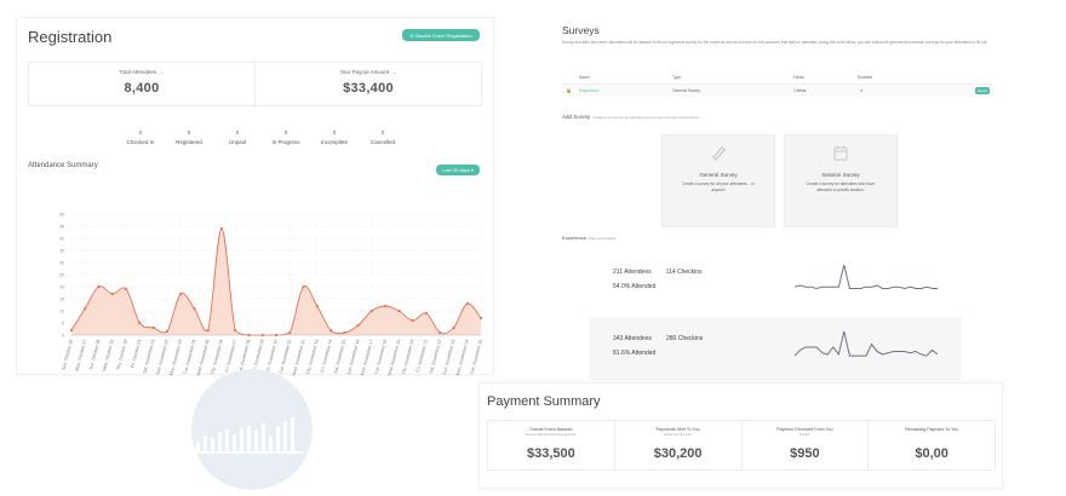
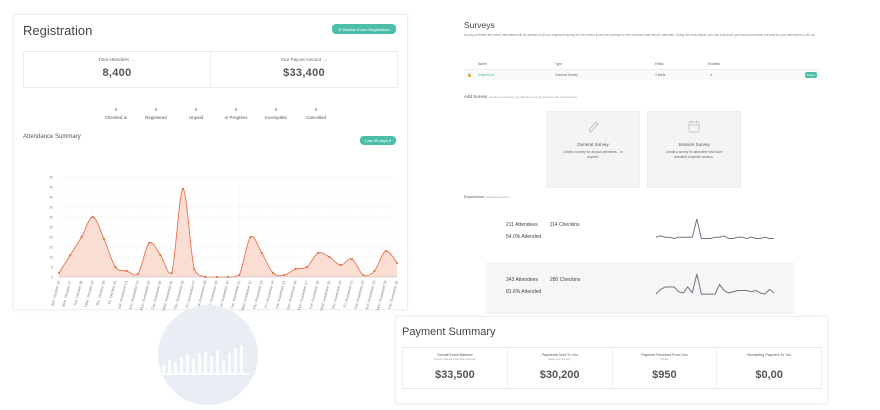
Wed, October 29: 17 -> 30
Fri, November 07: 2 -> 4
Mon, November 17: 10 -> 5
